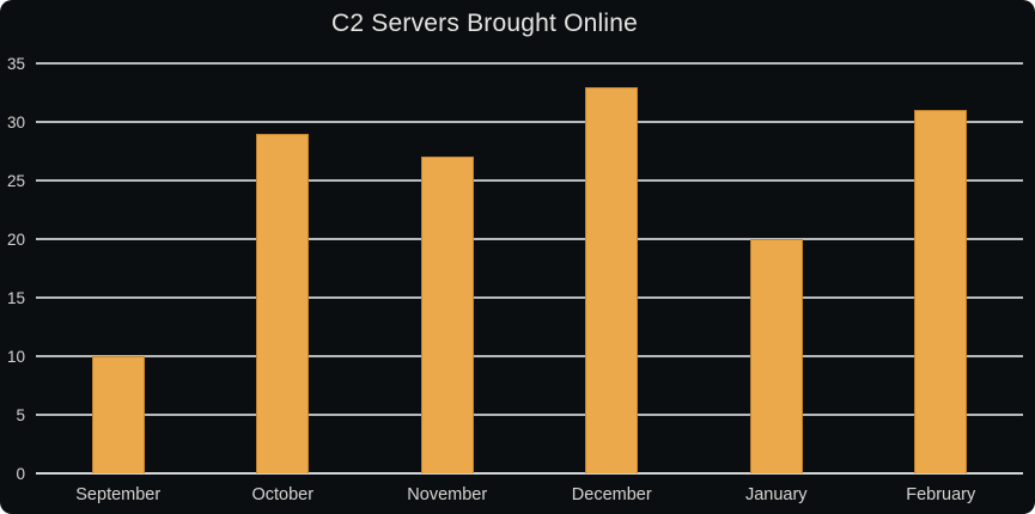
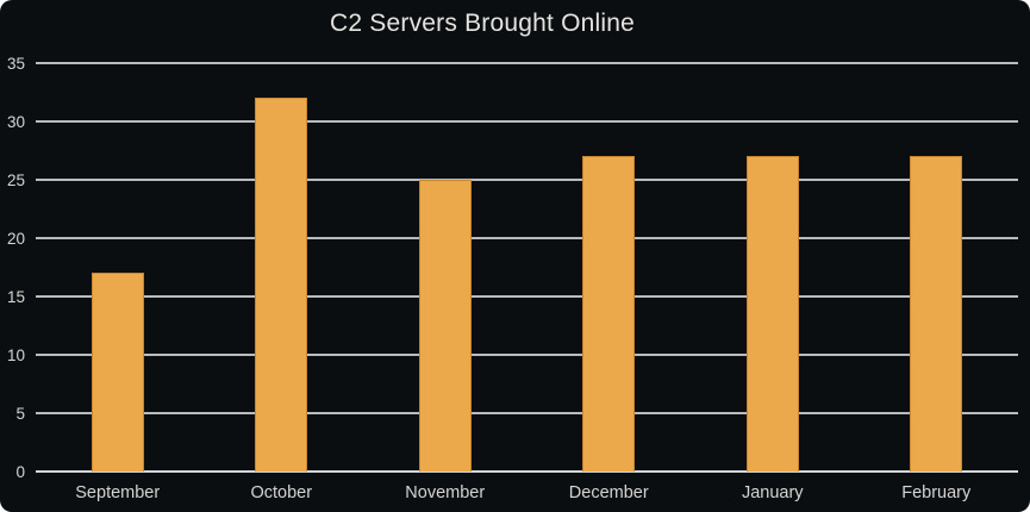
September: 10 -> 17
October: 29 -> 32
November: 27 -> 25
December: 33 -> 27
January: 20 -> 27
February: 31 -> 27
